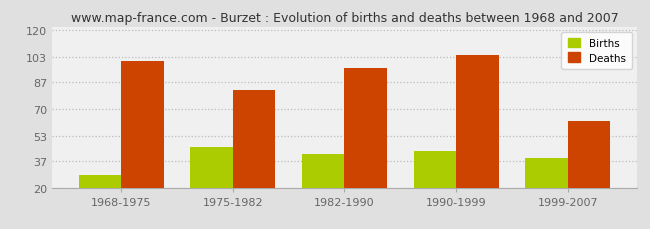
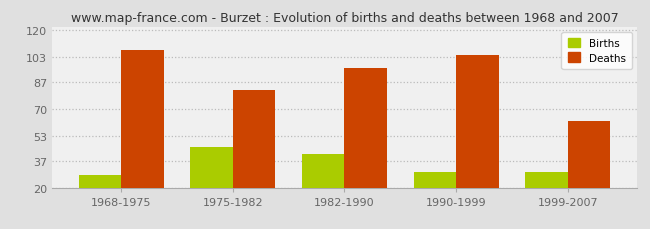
Deaths/1968-1975: 100 -> 107
Births/1990-1999: 43 -> 30
Births/1999-2007: 39 -> 30
